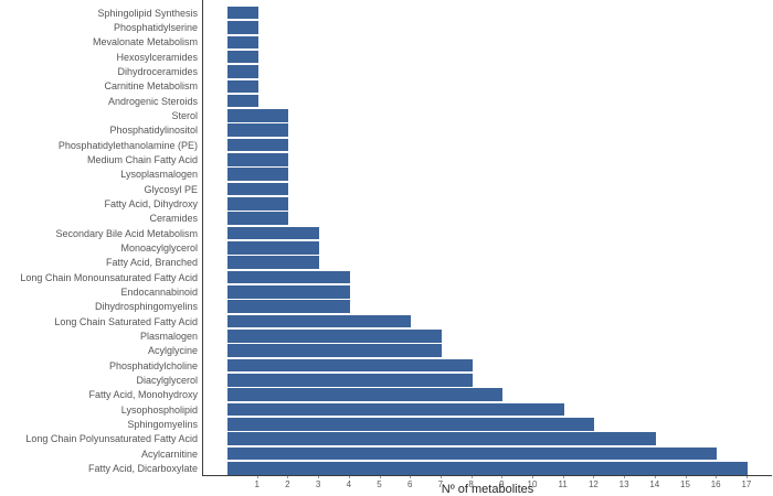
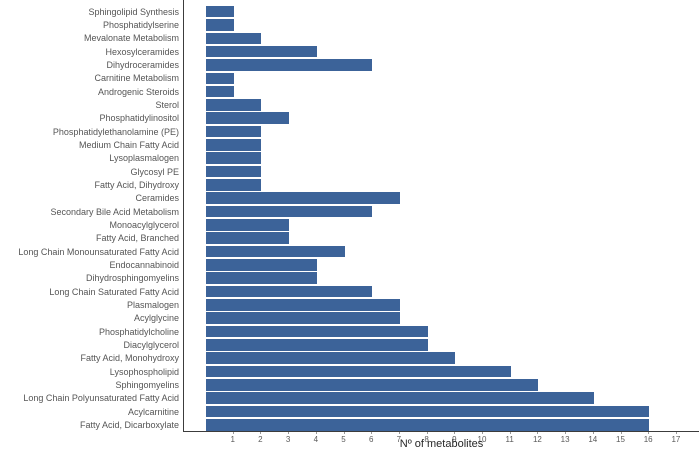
Mevalonate Metabolism: 1 -> 2
Hexosylceramides: 1 -> 4
Dihydroceramides: 1 -> 6
Phosphatidylinositol: 2 -> 3
Ceramides: 2 -> 7
Secondary Bile Acid Metabolism: 3 -> 6
Long Chain Monounsaturated Fatty Acid: 4 -> 5
Fatty Acid, Dicarboxylate: 17 -> 16
